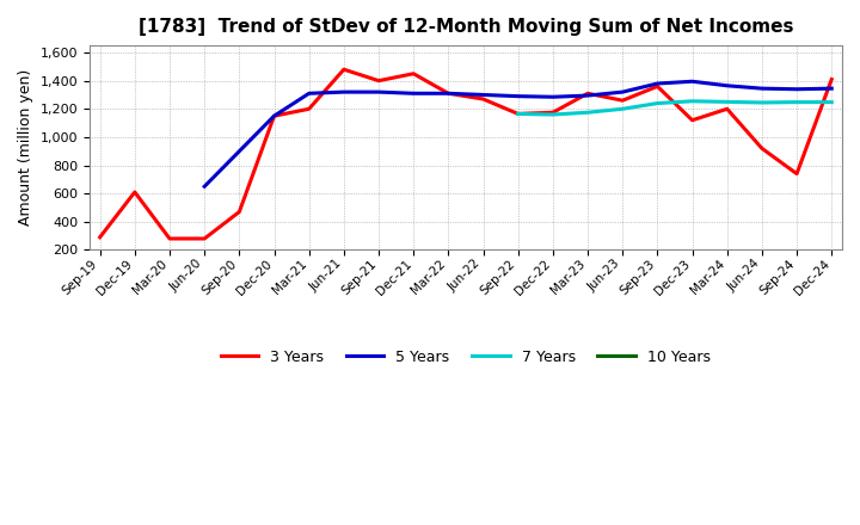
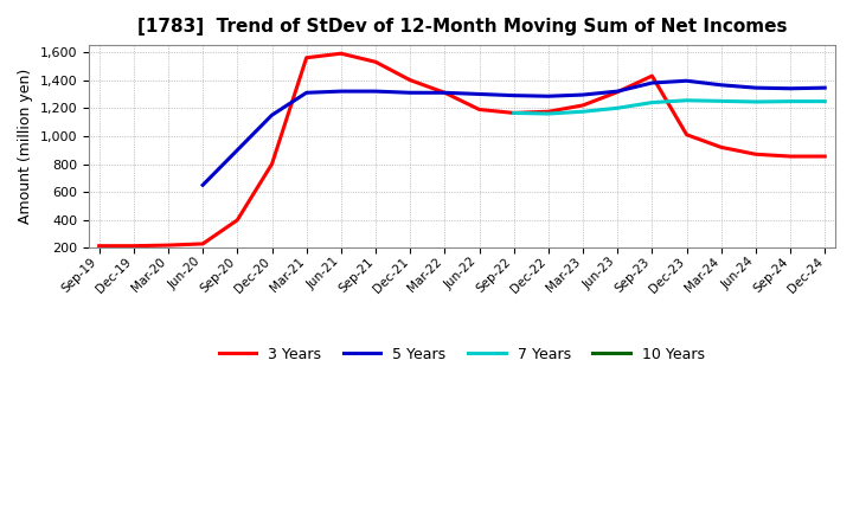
3 Years/Sep-19: 290 -> 220
3 Years/Dec-19: 610 -> 220
3 Years/Mar-20: 280 -> 220
3 Years/Jun-20: 280 -> 230
3 Years/Sep-20: 470 -> 400
3 Years/Dec-20: 1,150 -> 800
3 Years/Mar-21: 1,200 -> 1,560
3 Years/Jun-21: 1,480 -> 1,590
3 Years/Sep-21: 1,400 -> 1,530
3 Years/Dec-21: 1,450 -> 1,400
3 Years/Jun-22: 1,270 -> 1,190
3 Years/Mar-23: 1,310 -> 1,220
3 Years/Jun-23: 1,260 -> 1,320
3 Years/Sep-23: 1,360 -> 1,430
3 Years/Dec-23: 1,120 -> 1,010
3 Years/Mar-24: 1,200 -> 920
3 Years/Jun-24: 920 -> 870
3 Years/Sep-24: 740 -> 860
3 Years/Dec-24: 1,410 -> 860
